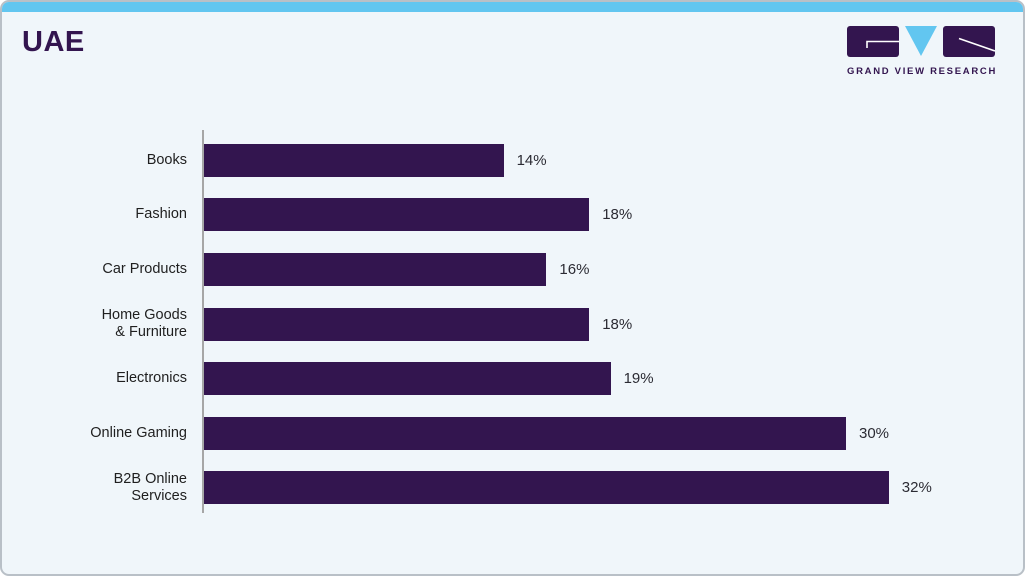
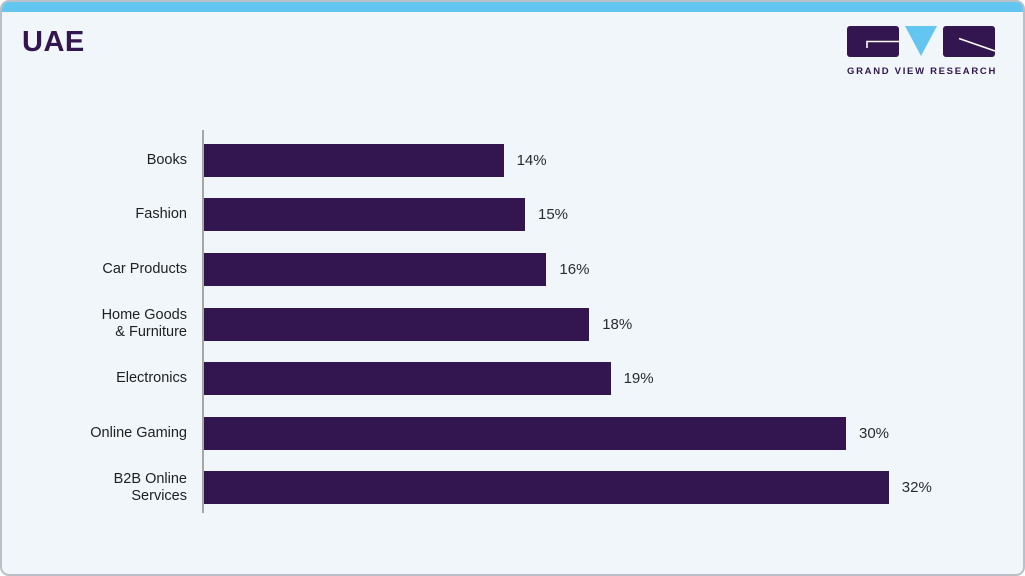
Fashion: 18% -> 15%
